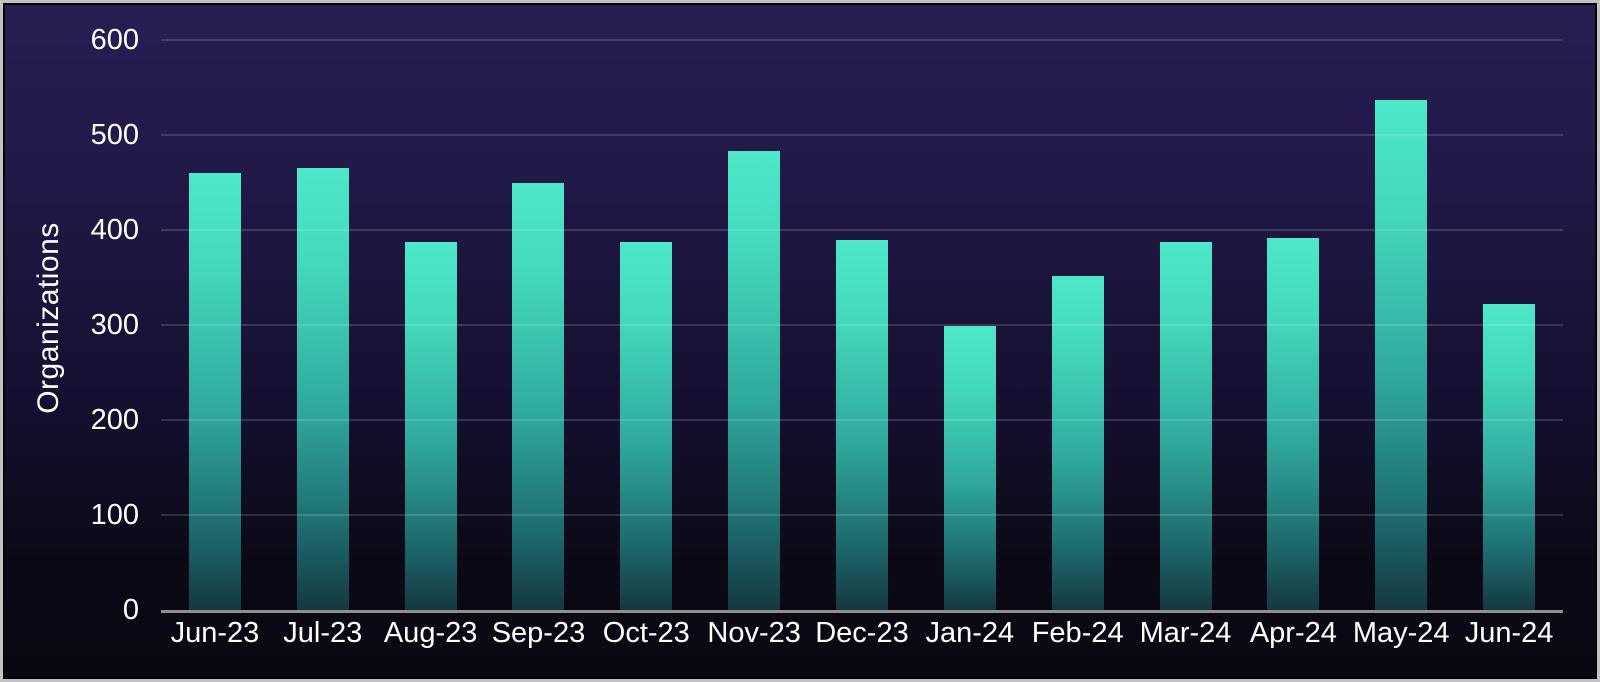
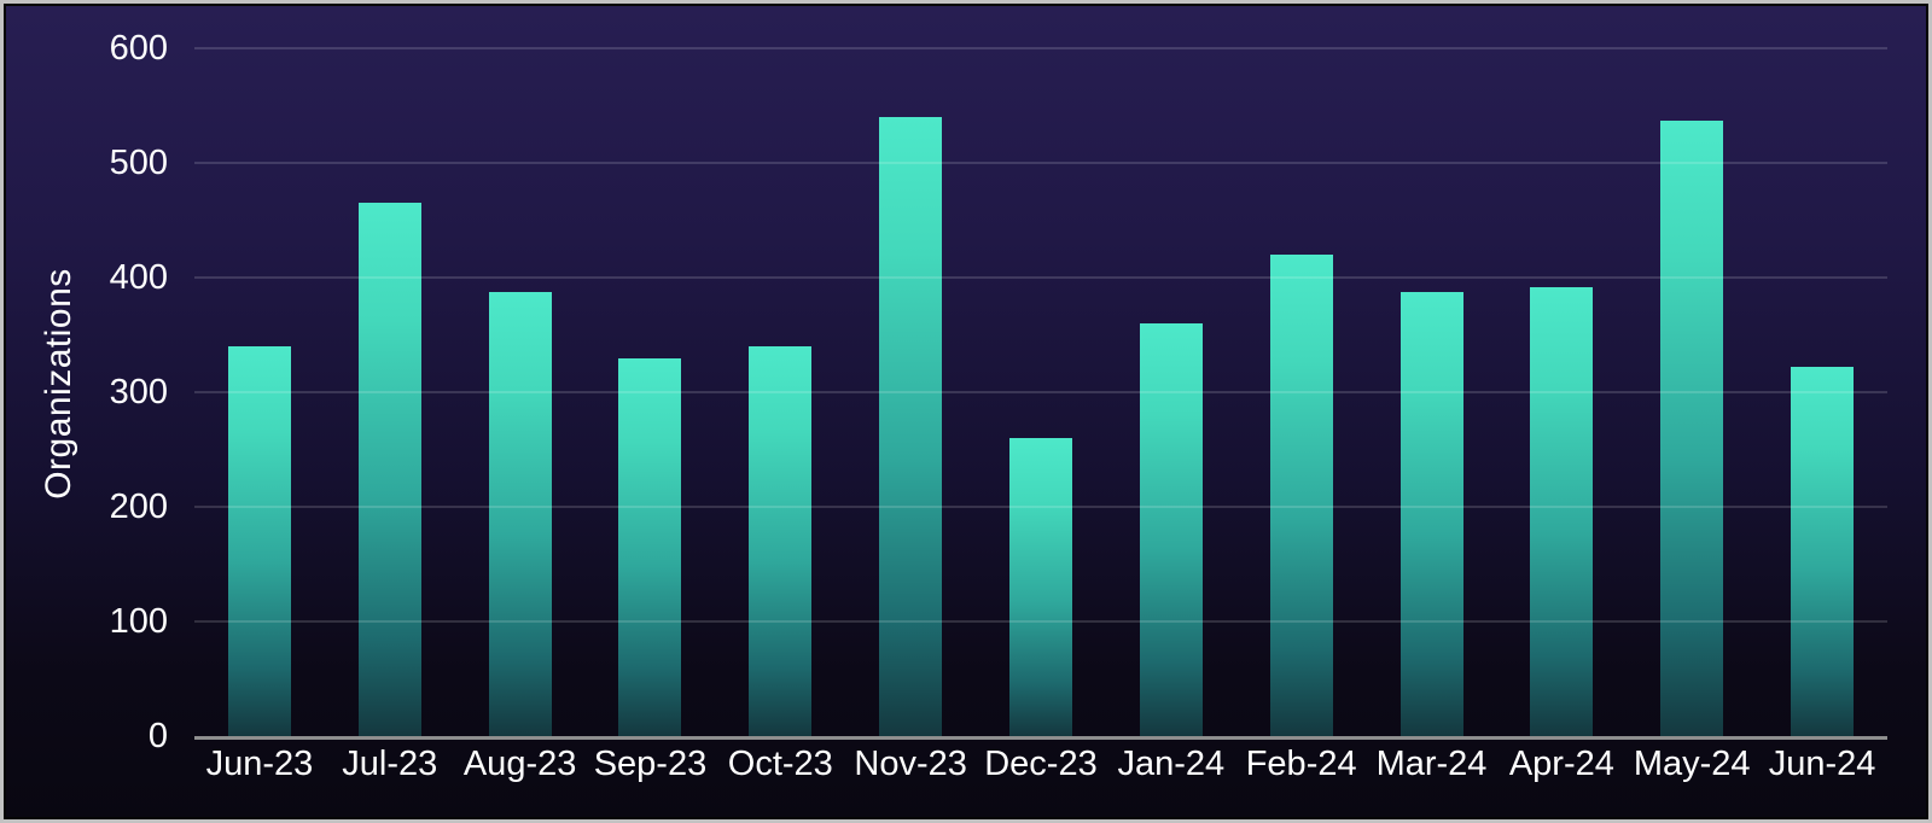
Jun-23: 460 -> 340
Sep-23: 450 -> 330
Oct-23: 390 -> 340
Nov-23: 480 -> 540
Dec-23: 390 -> 260
Jan-24: 300 -> 360
Feb-24: 350 -> 420
